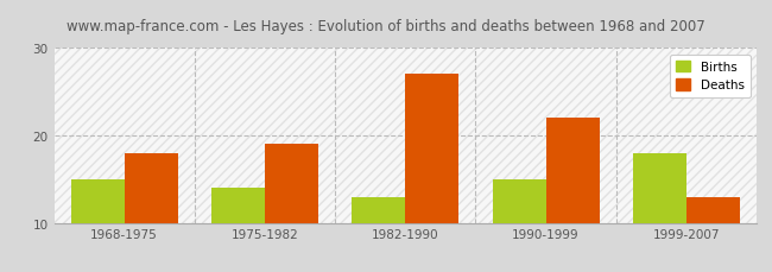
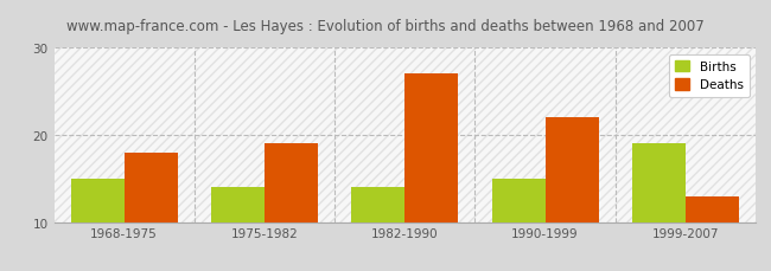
Births/1982-1990: 13 -> 14
Births/1999-2007: 18 -> 19
